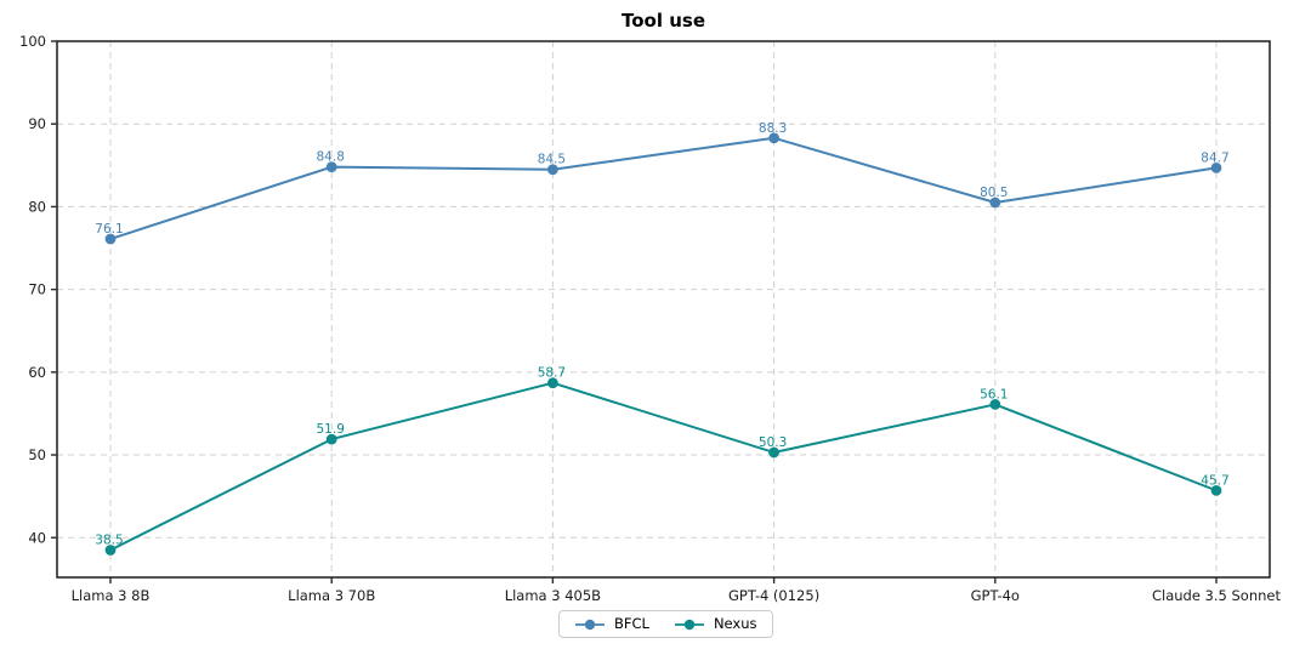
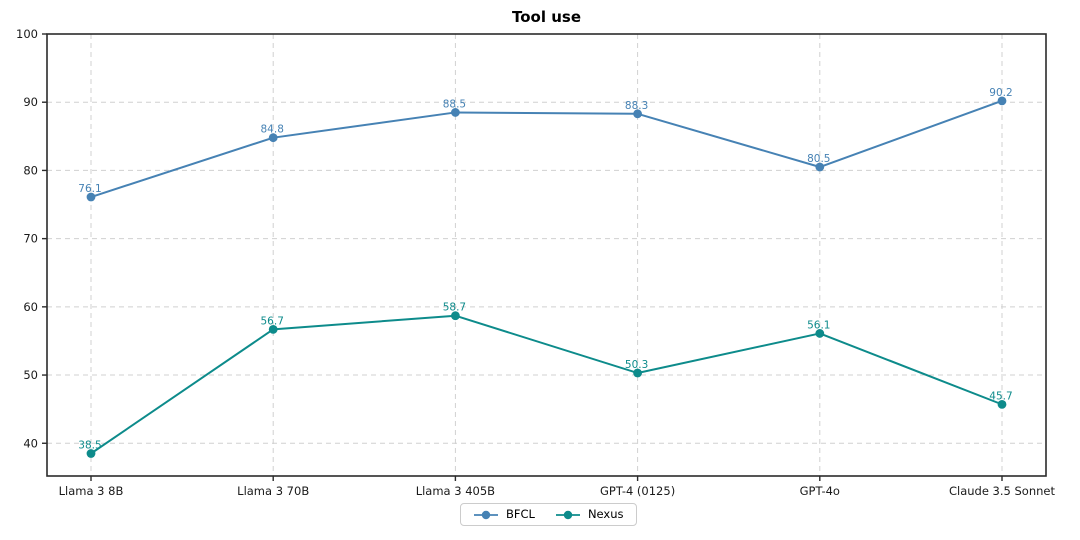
Nexus/Llama 3 70B: 51.9 -> 56.7
BFCL/Llama 3 405B: 84.5 -> 88.5
BFCL/Claude 3.5 Sonnet: 84.7 -> 90.2
